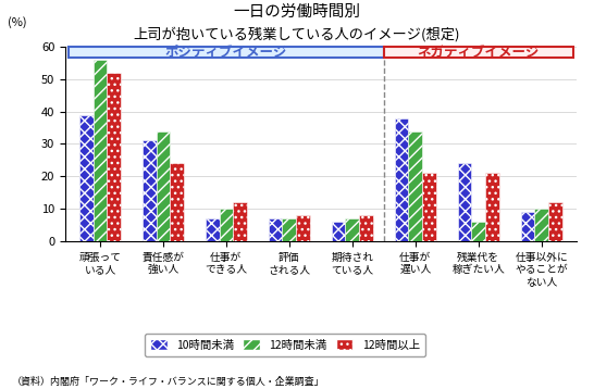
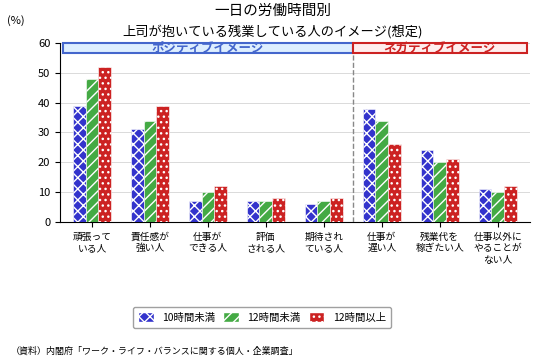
12時間未満/頑張って いる人: 56 -> 48
12時間以上/責任感が 強い人: 24 -> 39
12時間以上/仕事が 遅い人: 21 -> 26
12時間未満/残業代を 稼ぎたい人: 6 -> 20
10時間未満/仕事以外に やることが ない人: 9 -> 11
